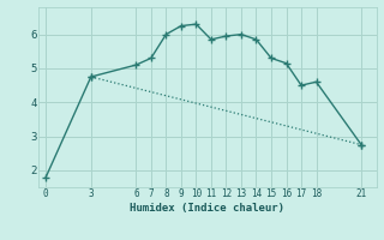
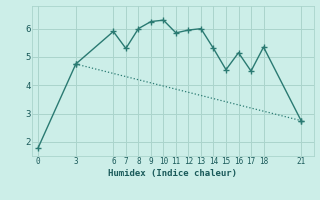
6: 5.10 -> 5.90
14: 5.85 -> 5.30
15: 5.30 -> 4.55
18: 4.60 -> 5.35
